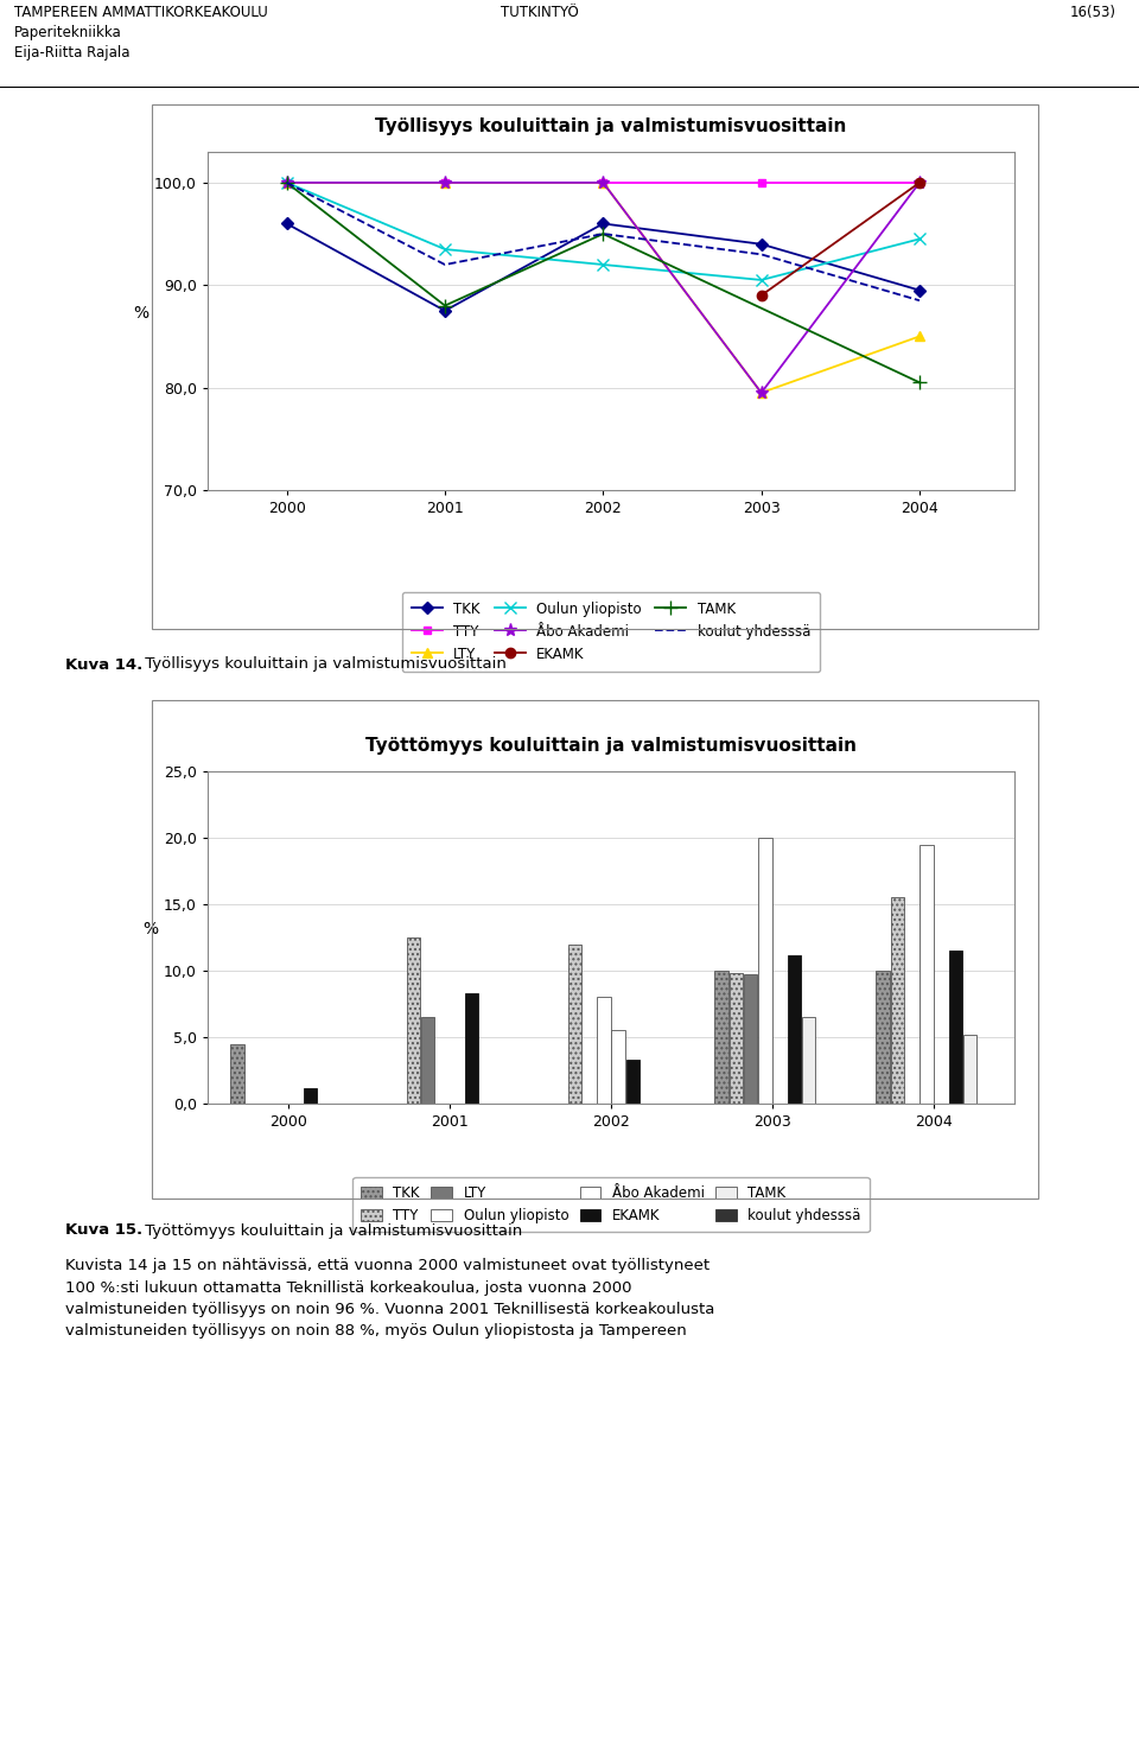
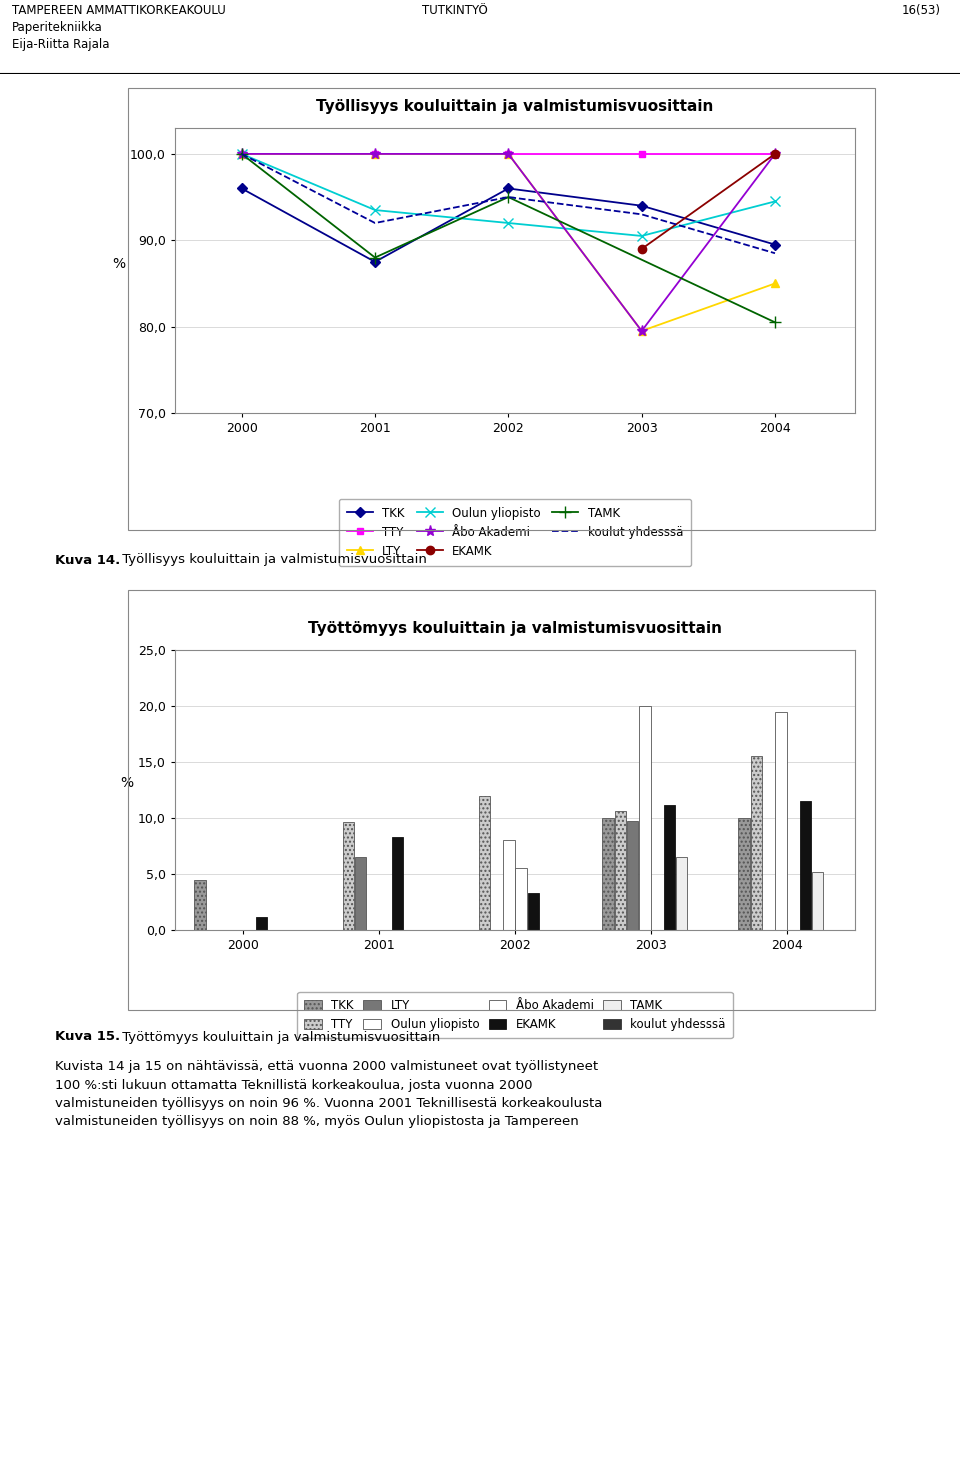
Työttömyys kouluittain ja valmistumisvuosittain/TTY/2001: 12,5 -> 9,6
Työttömyys kouluittain ja valmistumisvuosittain/TTY/2003: 9,8 -> 10,6
